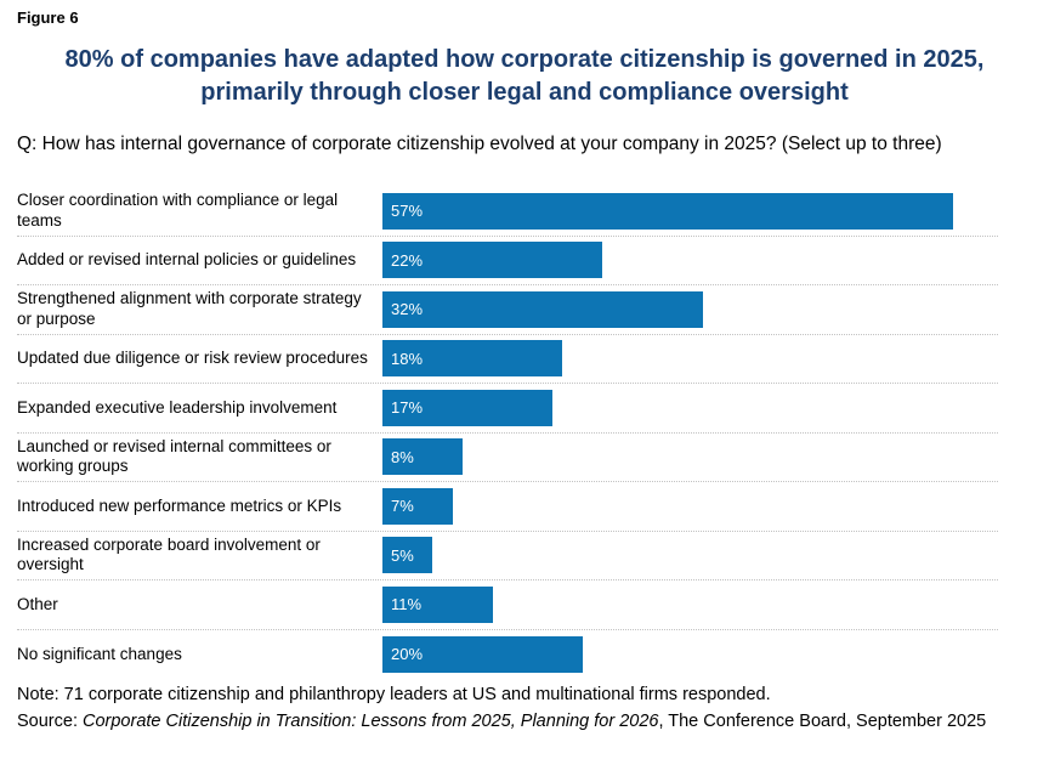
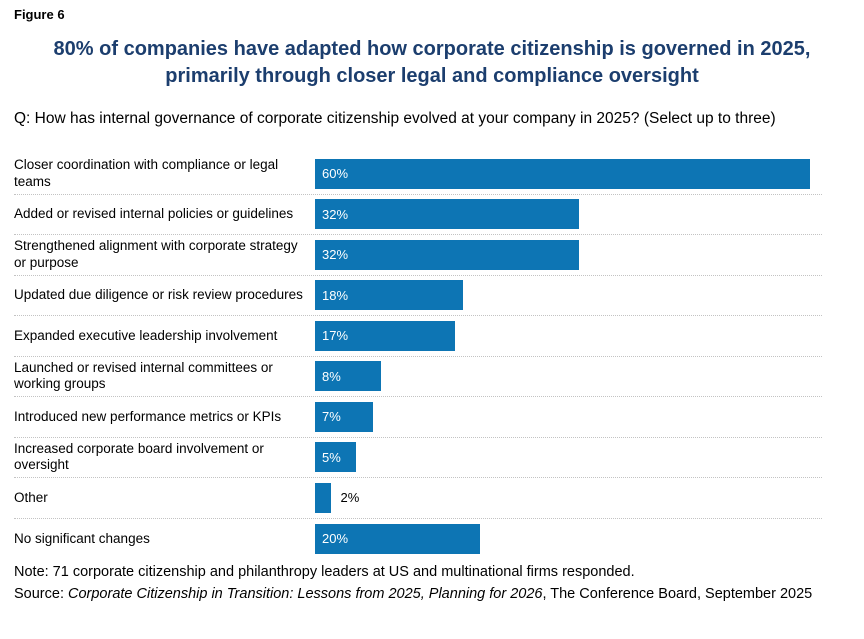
Closer coordination with compliance or legal teams: 57% -> 60%
Added or revised internal policies or guidelines: 22% -> 32%
Other: 11% -> 2%
